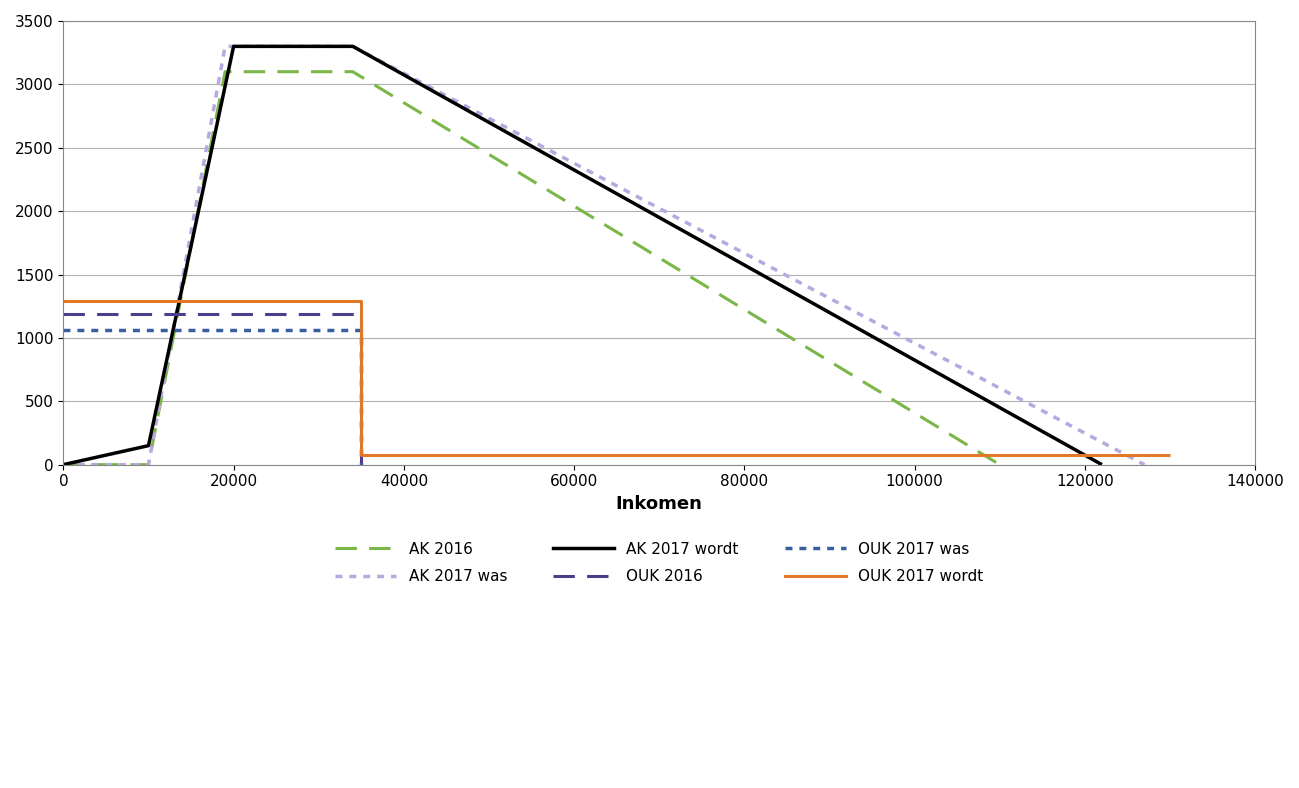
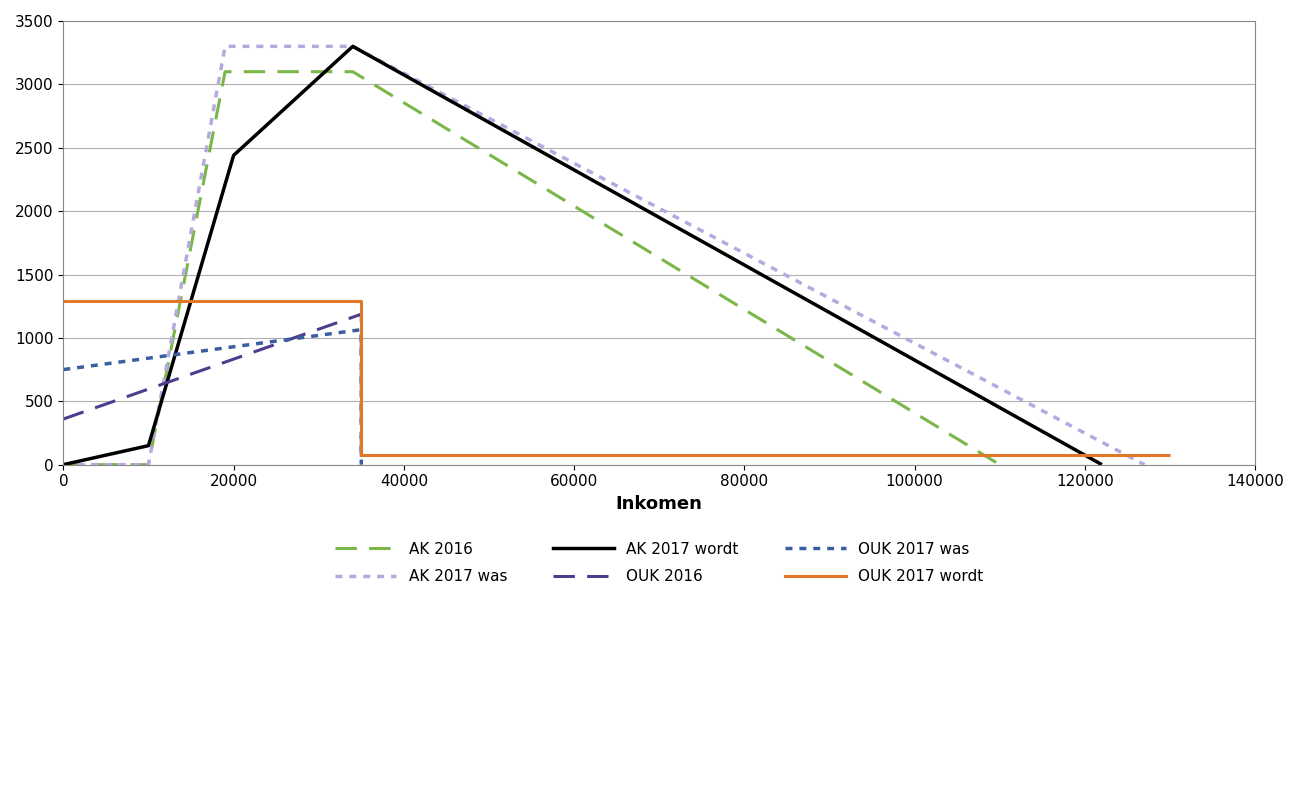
OUK 2016/0: 1190 -> 360
OUK 2017 was/0: 1060 -> 750
AK 2017 wordt/20000: 3300 -> 2440
